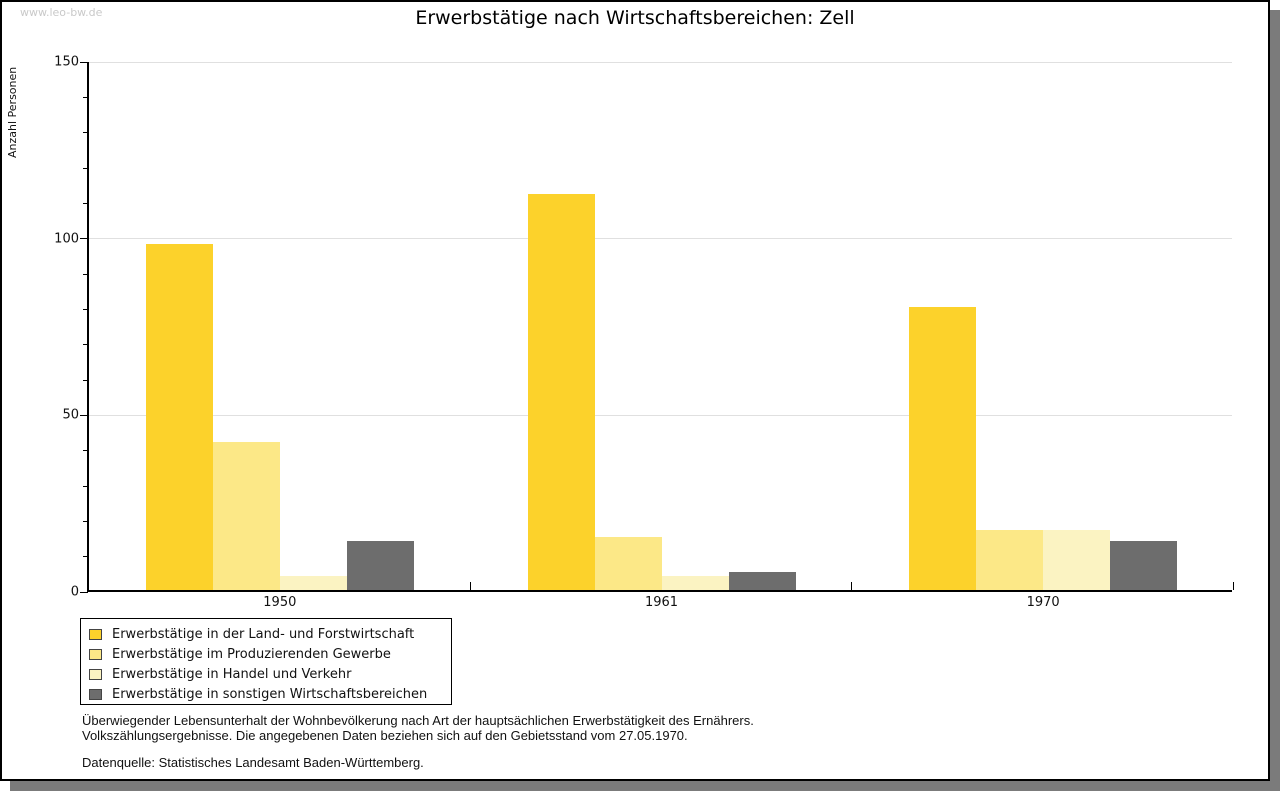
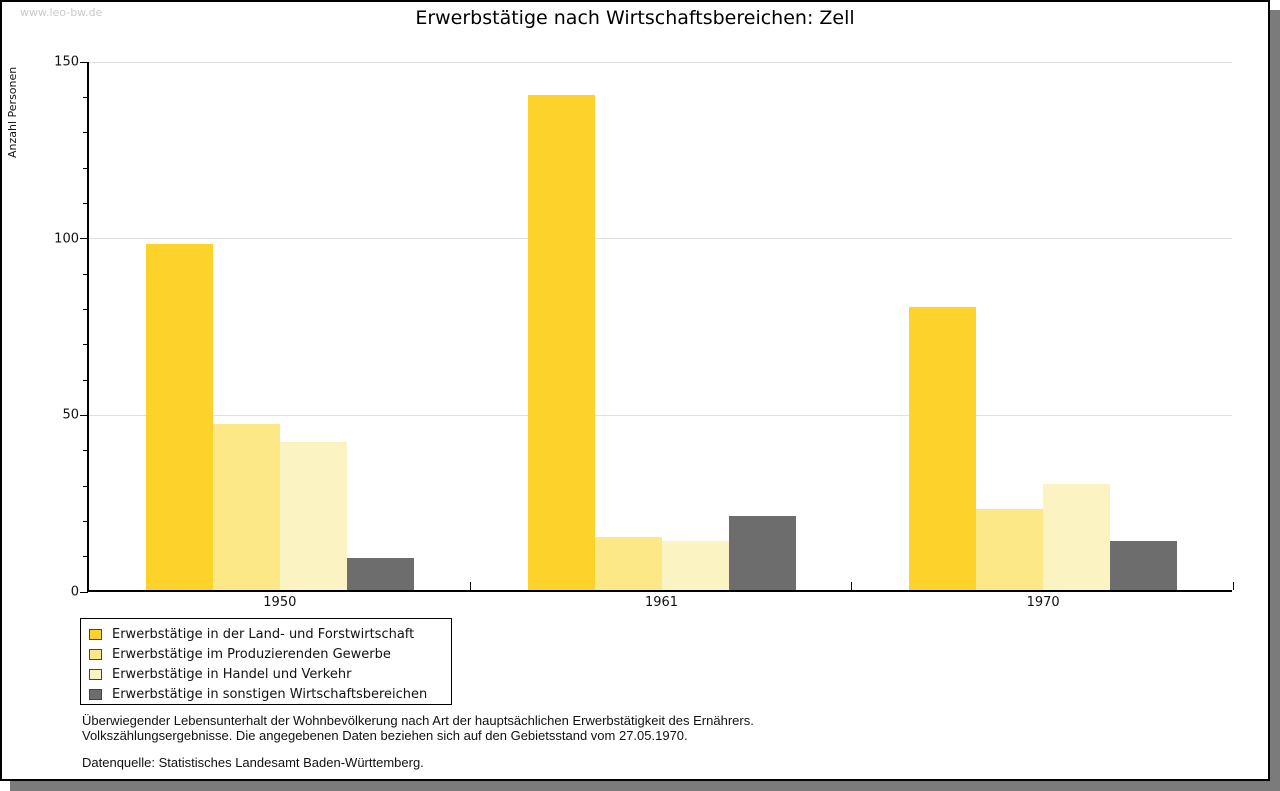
Erwerbstätige im Produzierenden Gewerbe/1950: 42 -> 47
Erwerbstätige in Handel und Verkehr/1950: 4 -> 42
Erwerbstätige in sonstigen Wirtschaftsbereichen/1950: 14 -> 9
Erwerbstätige in der Land- und Forstwirtschaft/1961: 112 -> 140
Erwerbstätige in Handel und Verkehr/1961: 4 -> 14
Erwerbstätige in sonstigen Wirtschaftsbereichen/1961: 5 -> 21
Erwerbstätige im Produzierenden Gewerbe/1970: 17 -> 23
Erwerbstätige in Handel und Verkehr/1970: 17 -> 30
